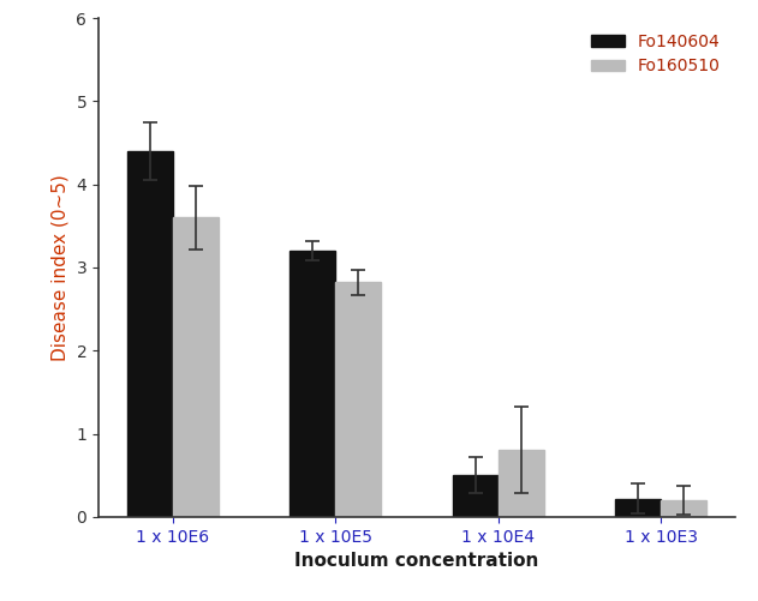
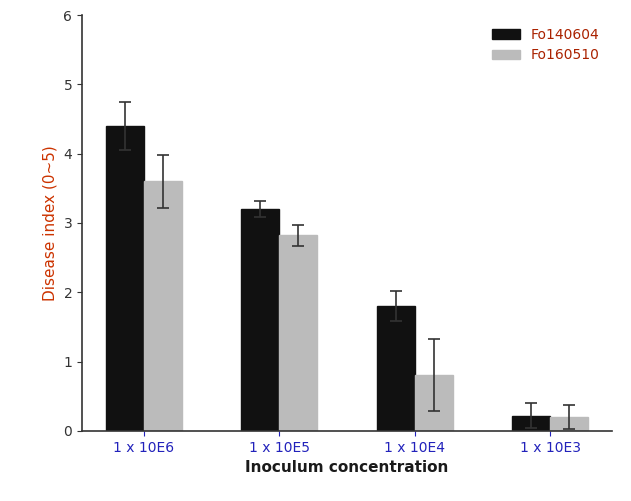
Fo140604/1 x 10E4: 0.50 -> 1.80
